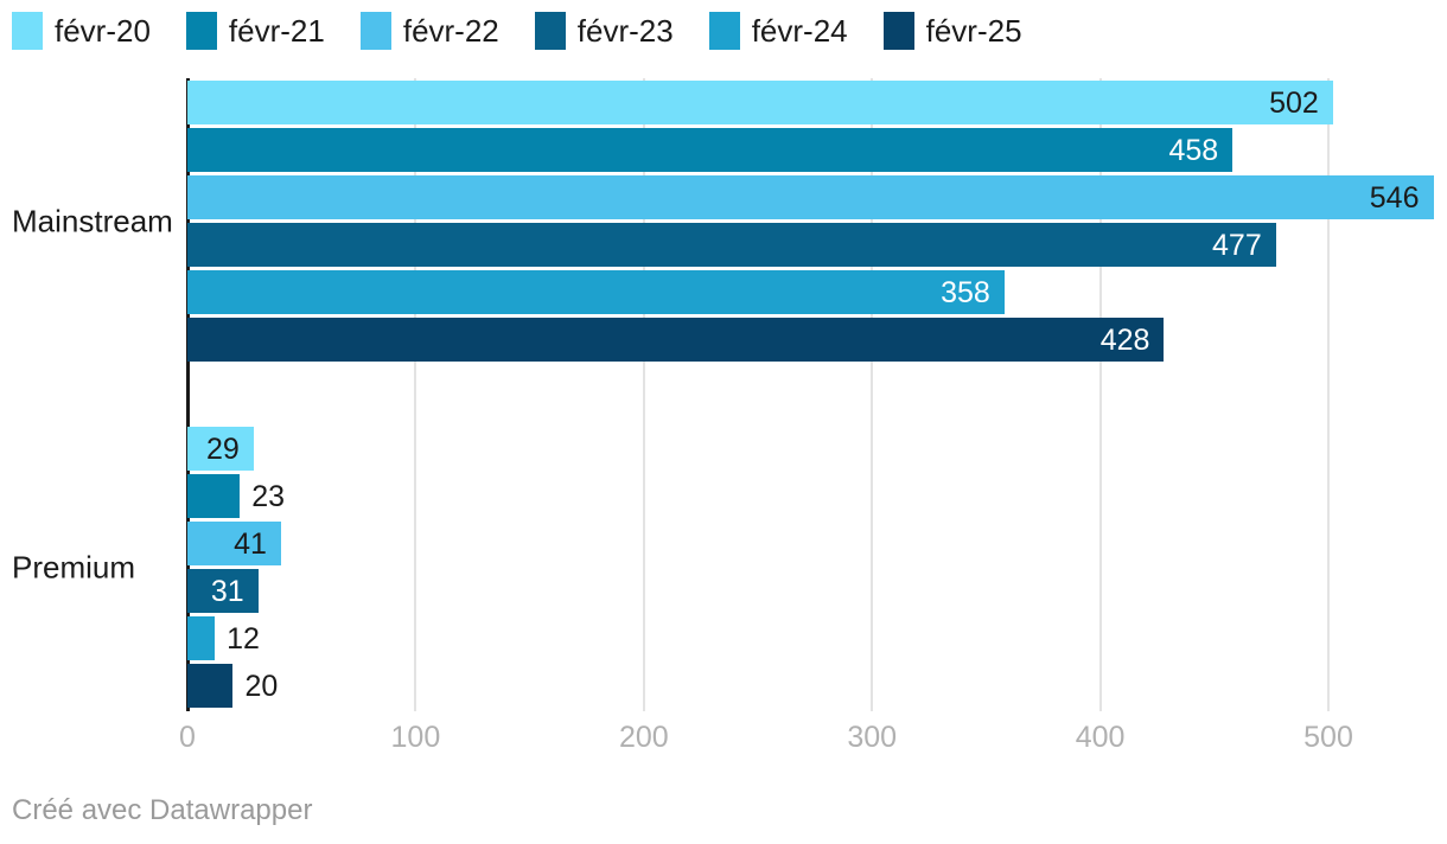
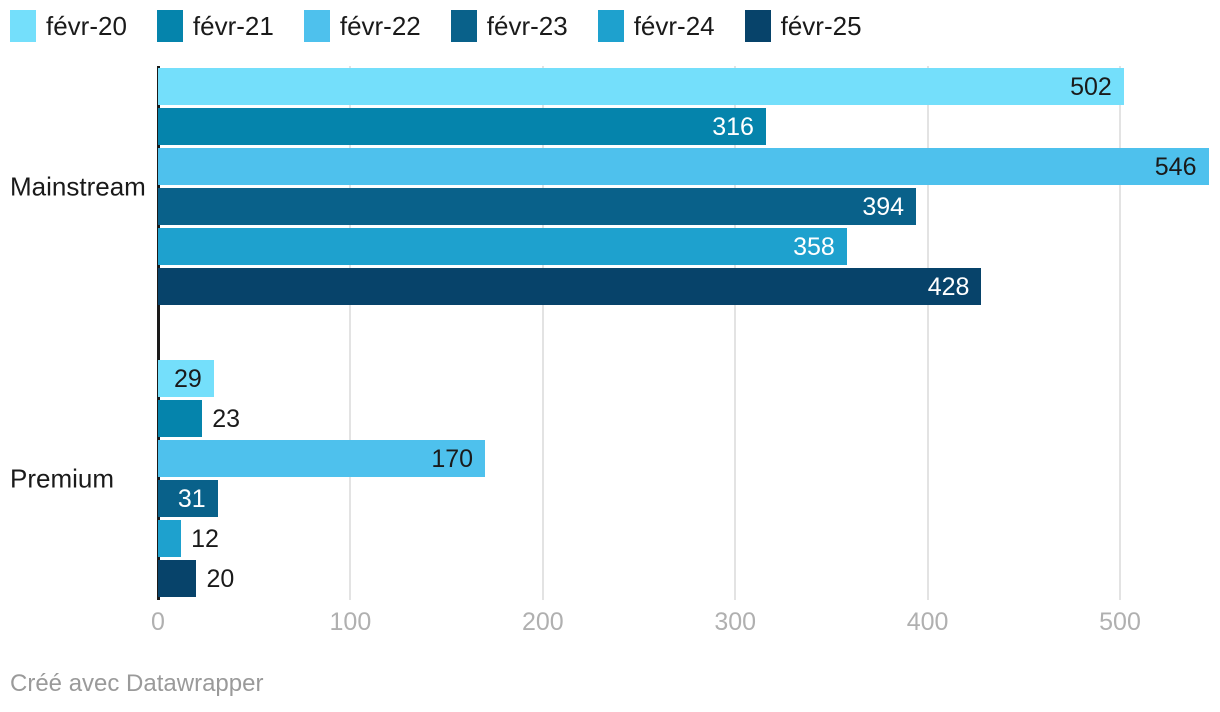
févr-21/Mainstream: 458 -> 316
févr-23/Mainstream: 477 -> 394
févr-22/Premium: 41 -> 170
